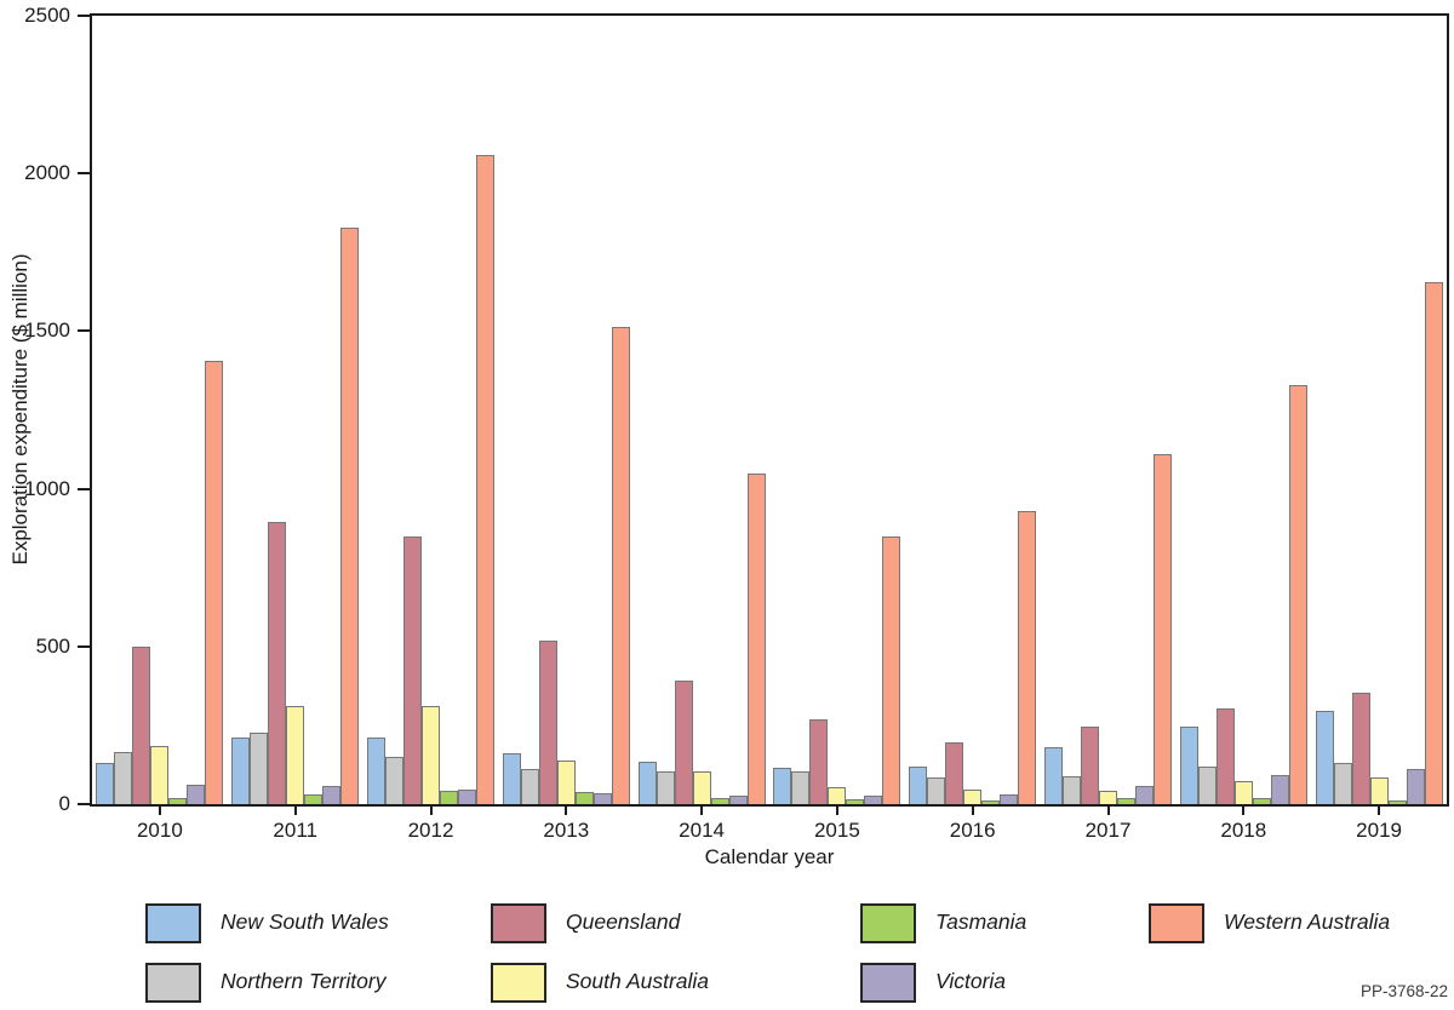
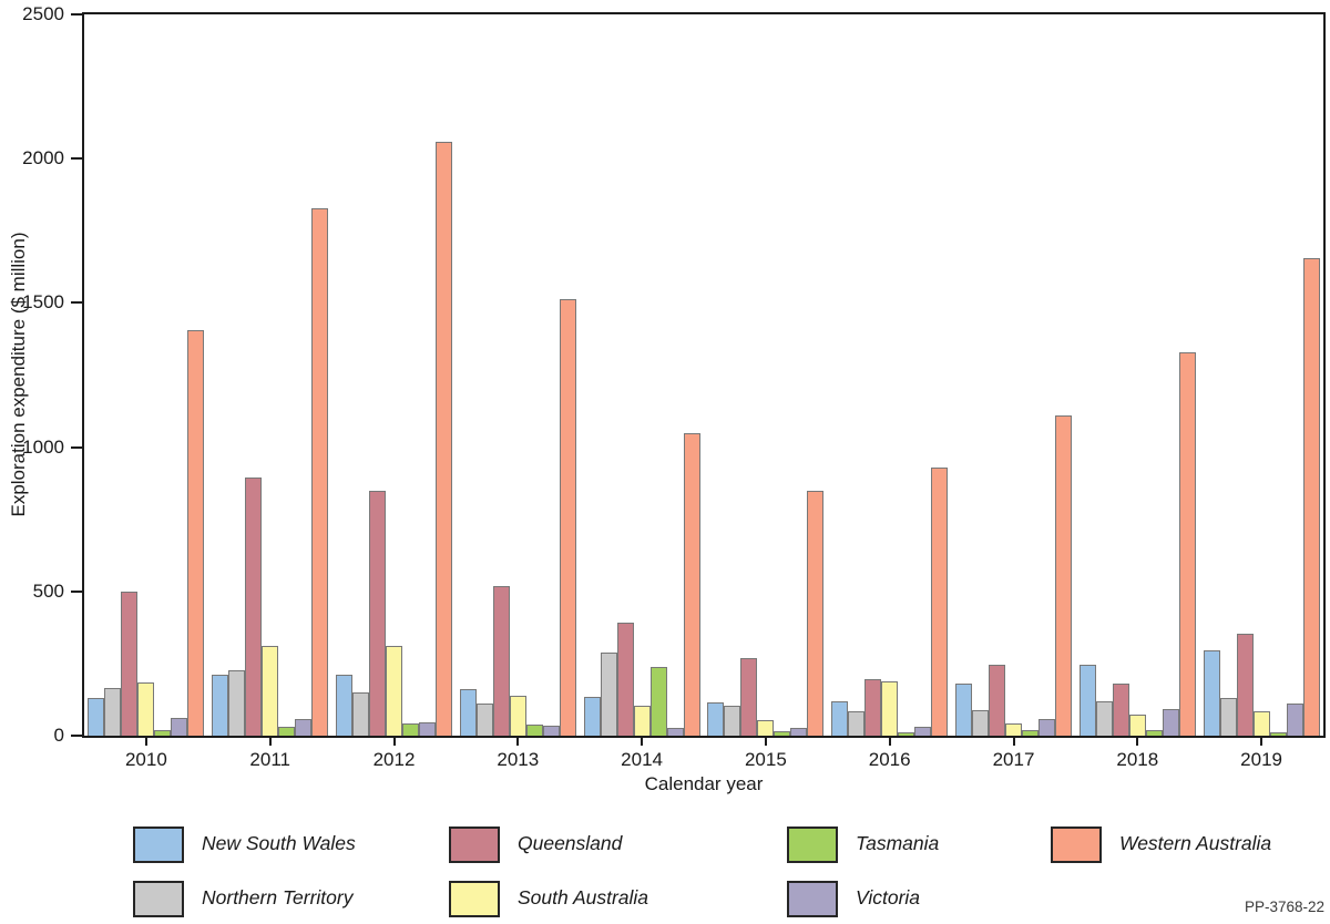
Northern Territory/2014: 100 -> 290
Tasmania/2014: 20 -> 240
South Australia/2016: 50 -> 190
Queensland/2018: 300 -> 180
